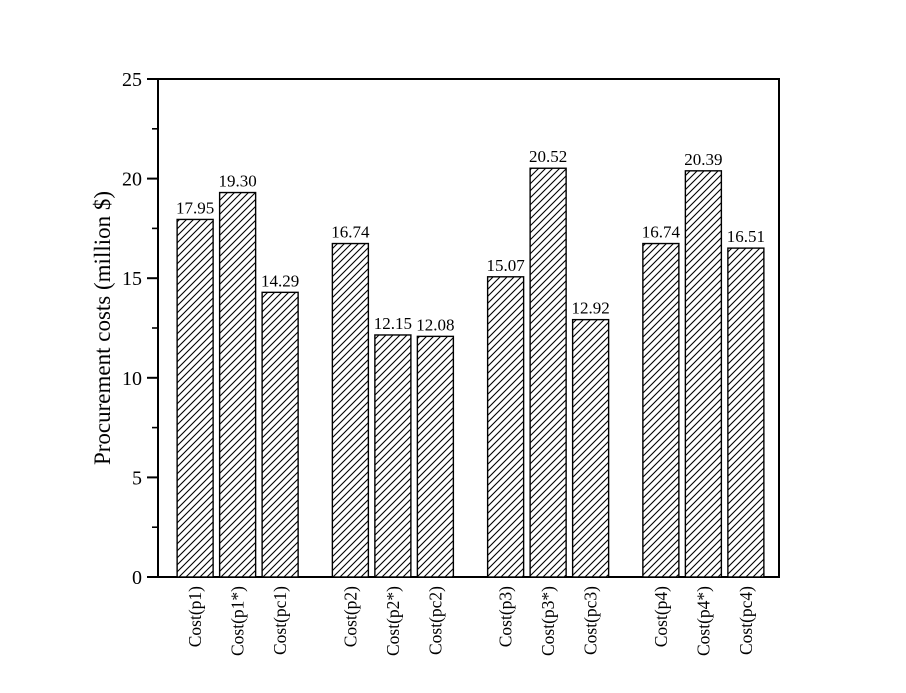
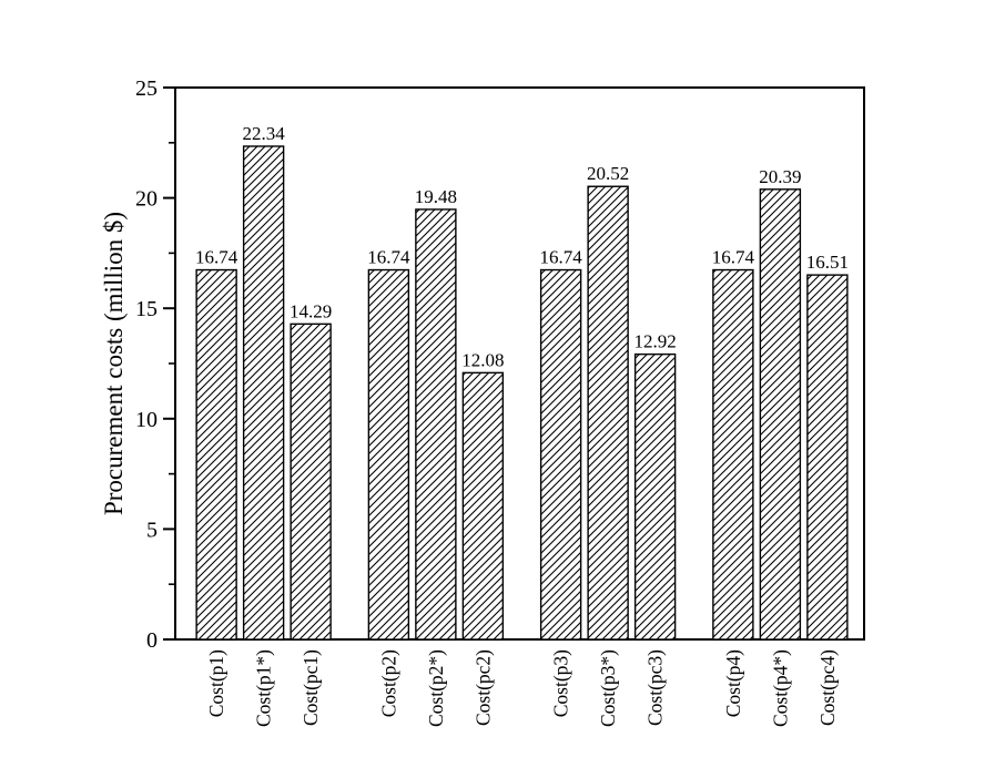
Cost(p1): 17.95 -> 16.74
Cost(p1*): 19.30 -> 22.34
Cost(p2*): 12.15 -> 19.48
Cost(p3): 15.07 -> 16.74
